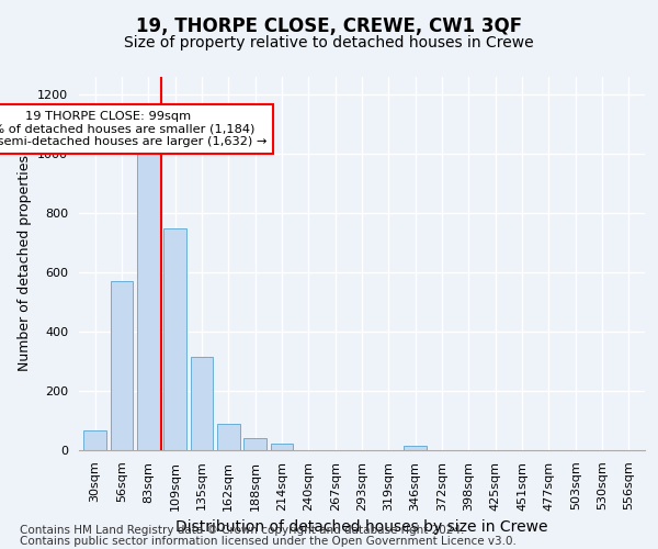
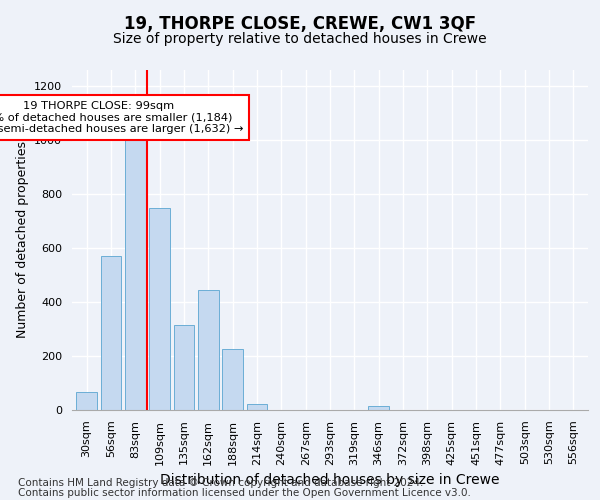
162sqm: 90 -> 445
188sqm: 40 -> 225
